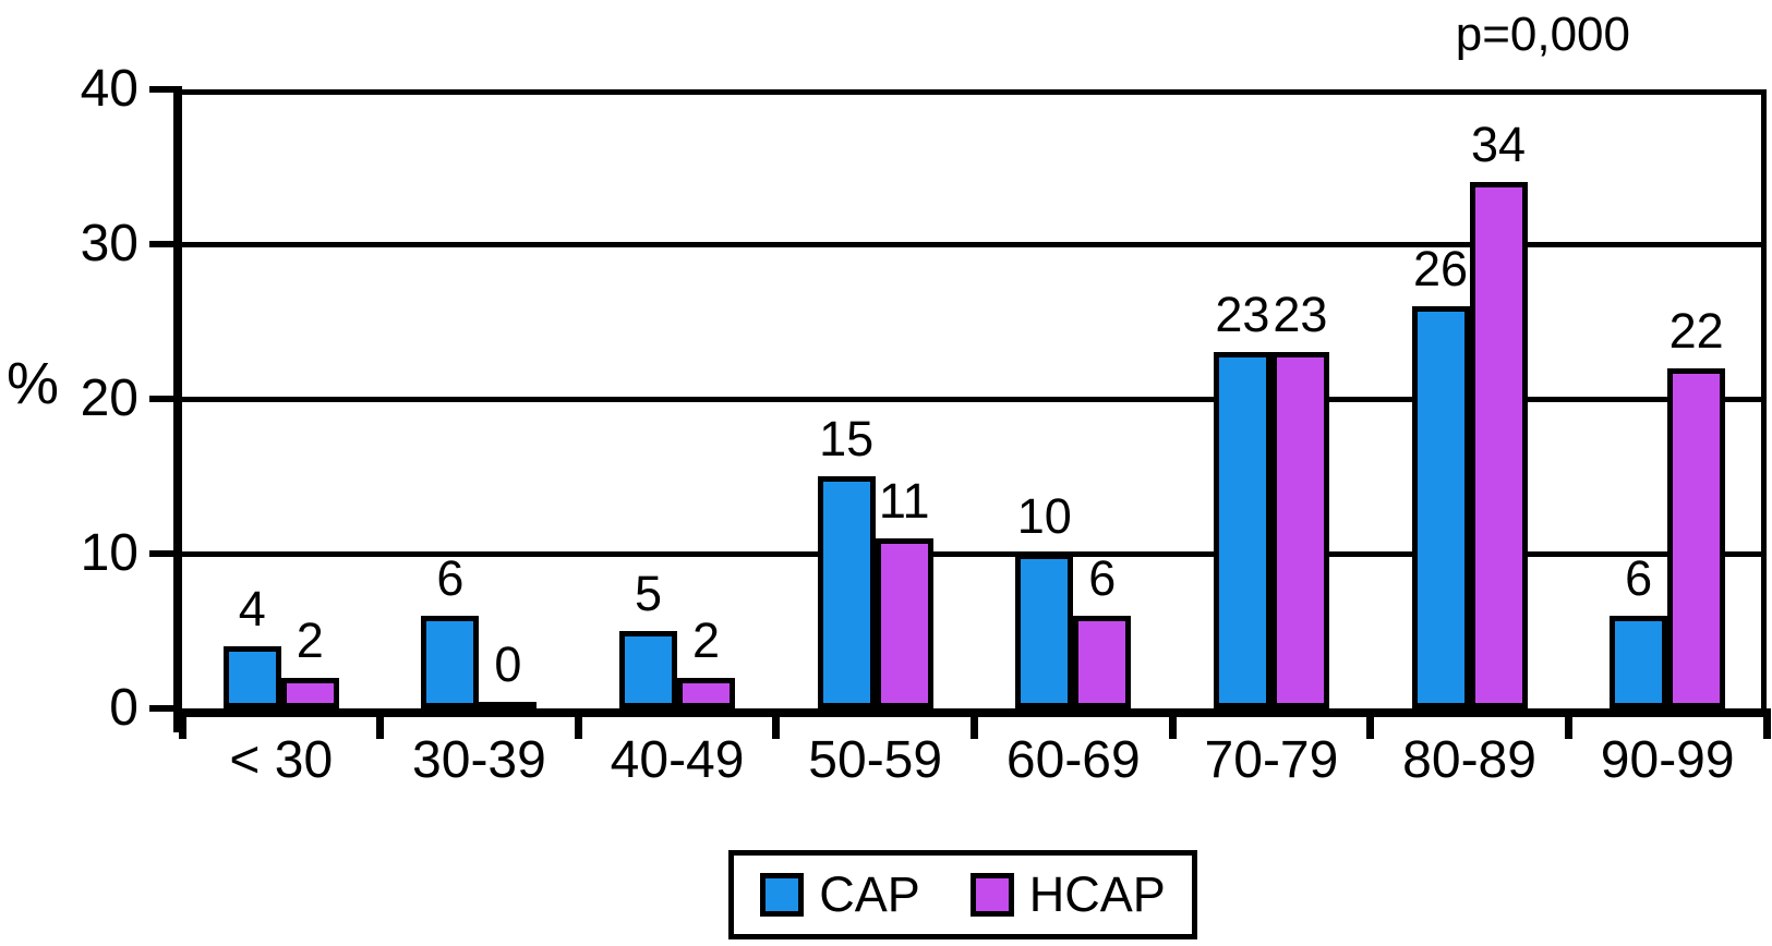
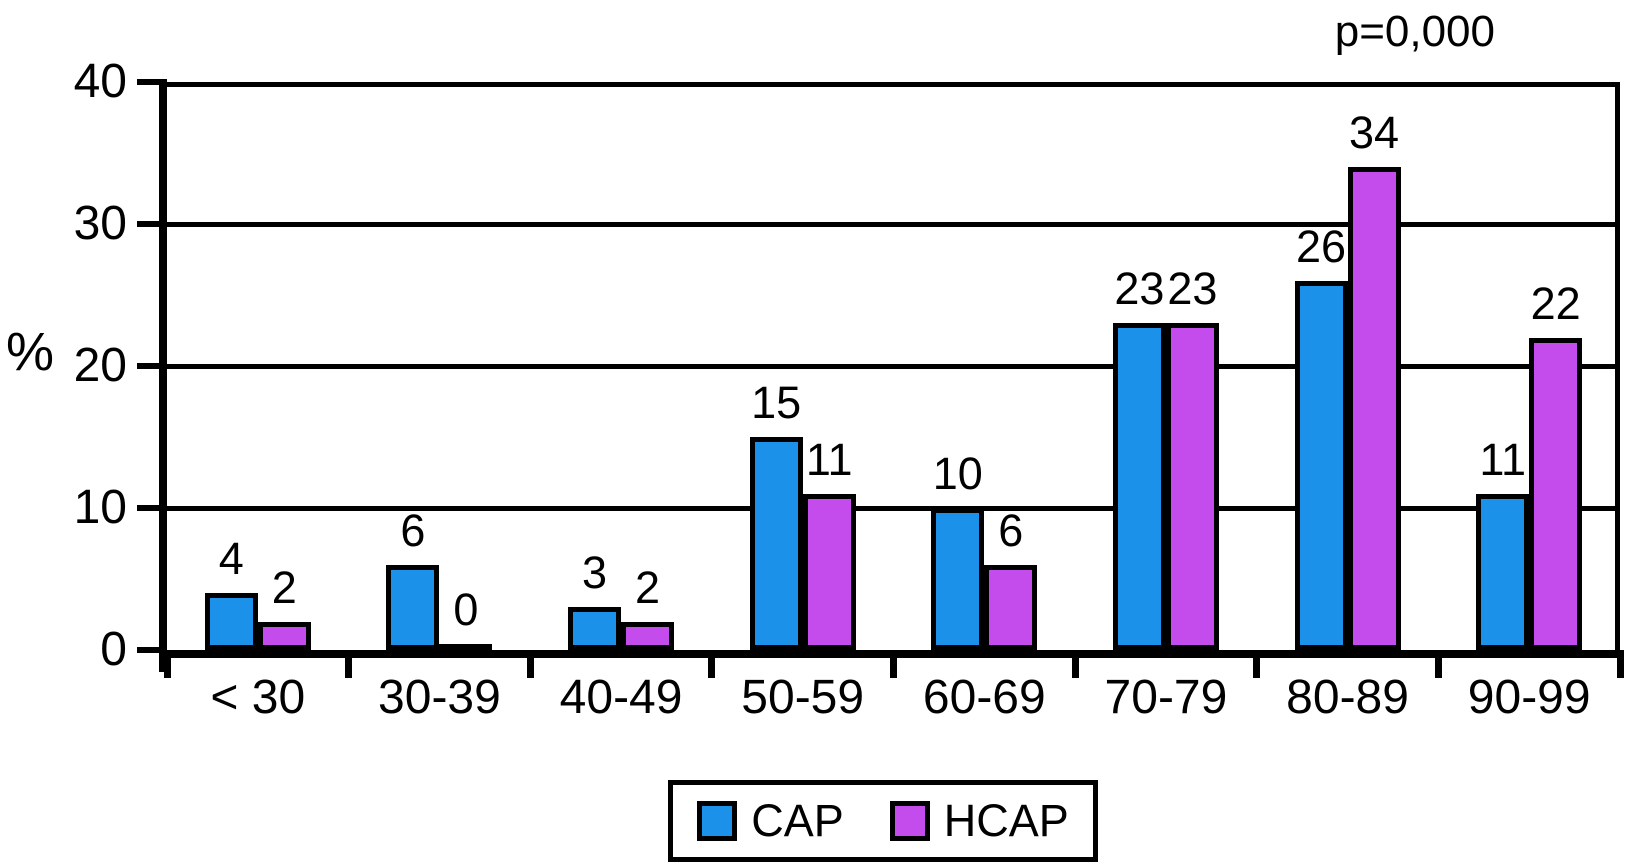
CAP/40-49: 5 -> 3
CAP/90-99: 6 -> 11
